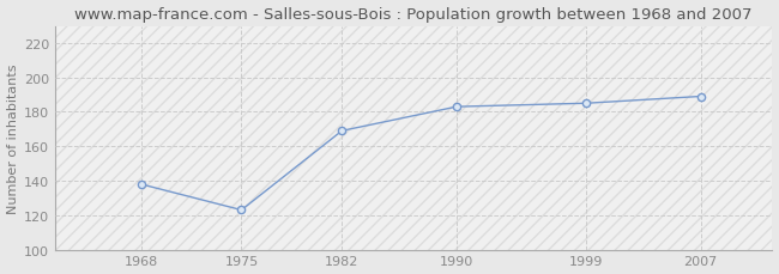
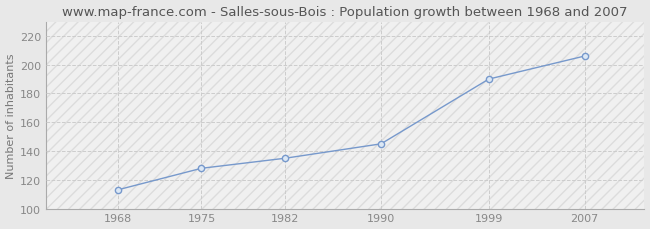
1968: 138 -> 113
1975: 123 -> 128
1982: 169 -> 135
1990: 183 -> 145
1999: 185 -> 190
2007: 189 -> 206
